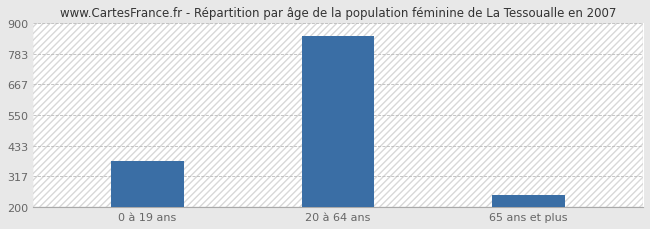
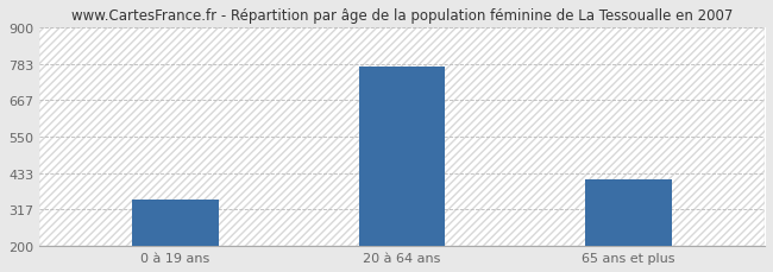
0 à 19 ans: 375 -> 350
20 à 64 ans: 851 -> 775
65 ans et plus: 245 -> 415
